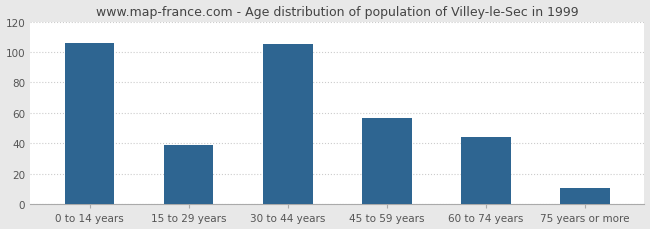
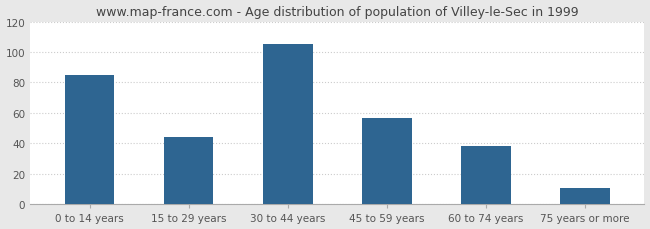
0 to 14 years: 106 -> 85
15 to 29 years: 39 -> 44
60 to 74 years: 44 -> 38
